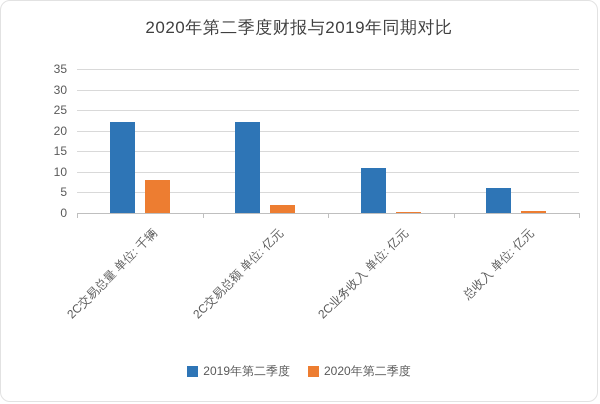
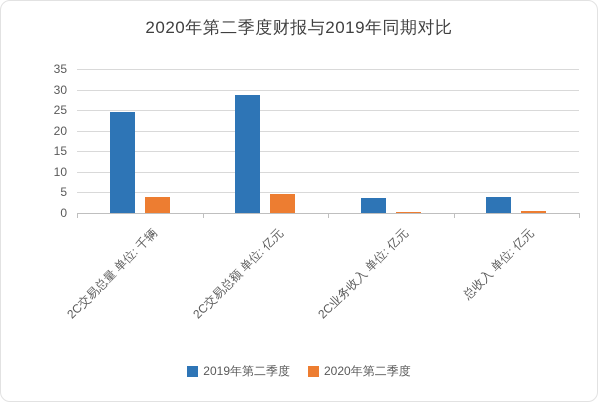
2019年第二季度/2C交易总量 单位: 千辆: 22 -> 24
2020年第二季度/2C交易总量 单位: 千辆: 8 -> 4
2019年第二季度/2C交易总额 单位: 亿元: 22 -> 29
2020年第二季度/2C交易总额 单位: 亿元: 2 -> 4
2019年第二季度/2C业务收入 单位: 亿元: 11 -> 4
2019年第二季度/总收入 单位: 亿元: 6 -> 4
